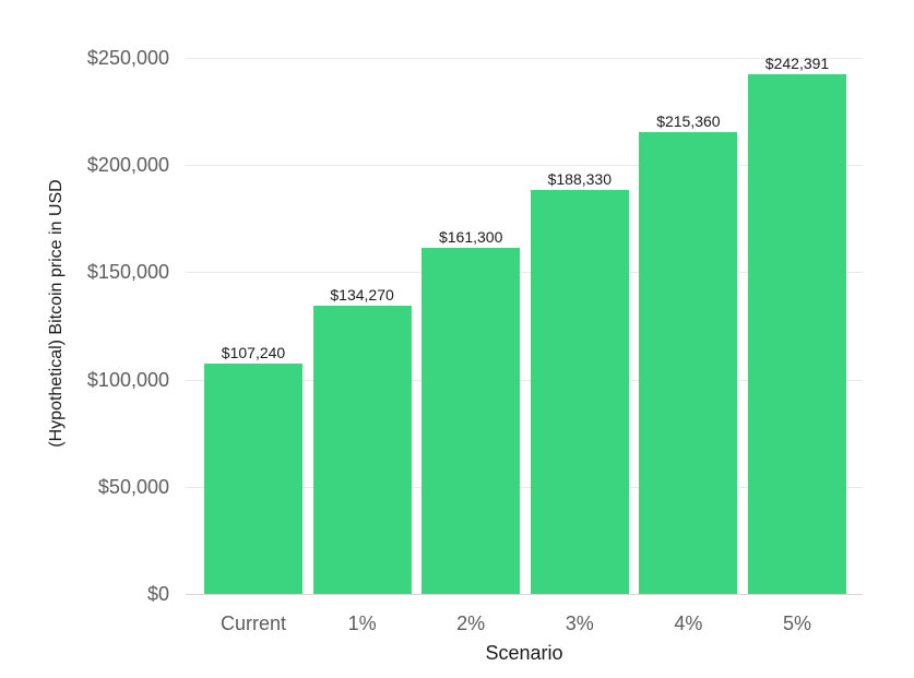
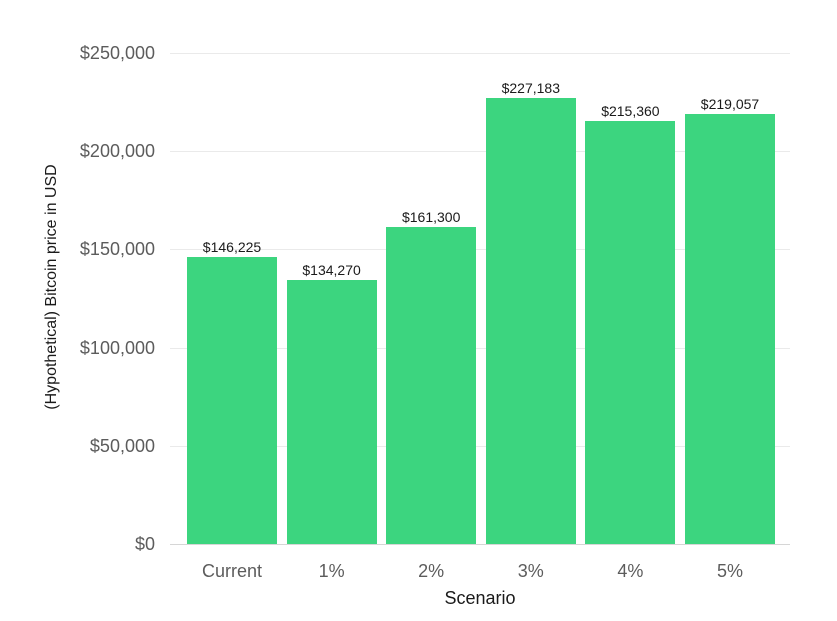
Current: $107,240 -> $146,225
3%: $188,330 -> $227,183
5%: $242,391 -> $219,057
